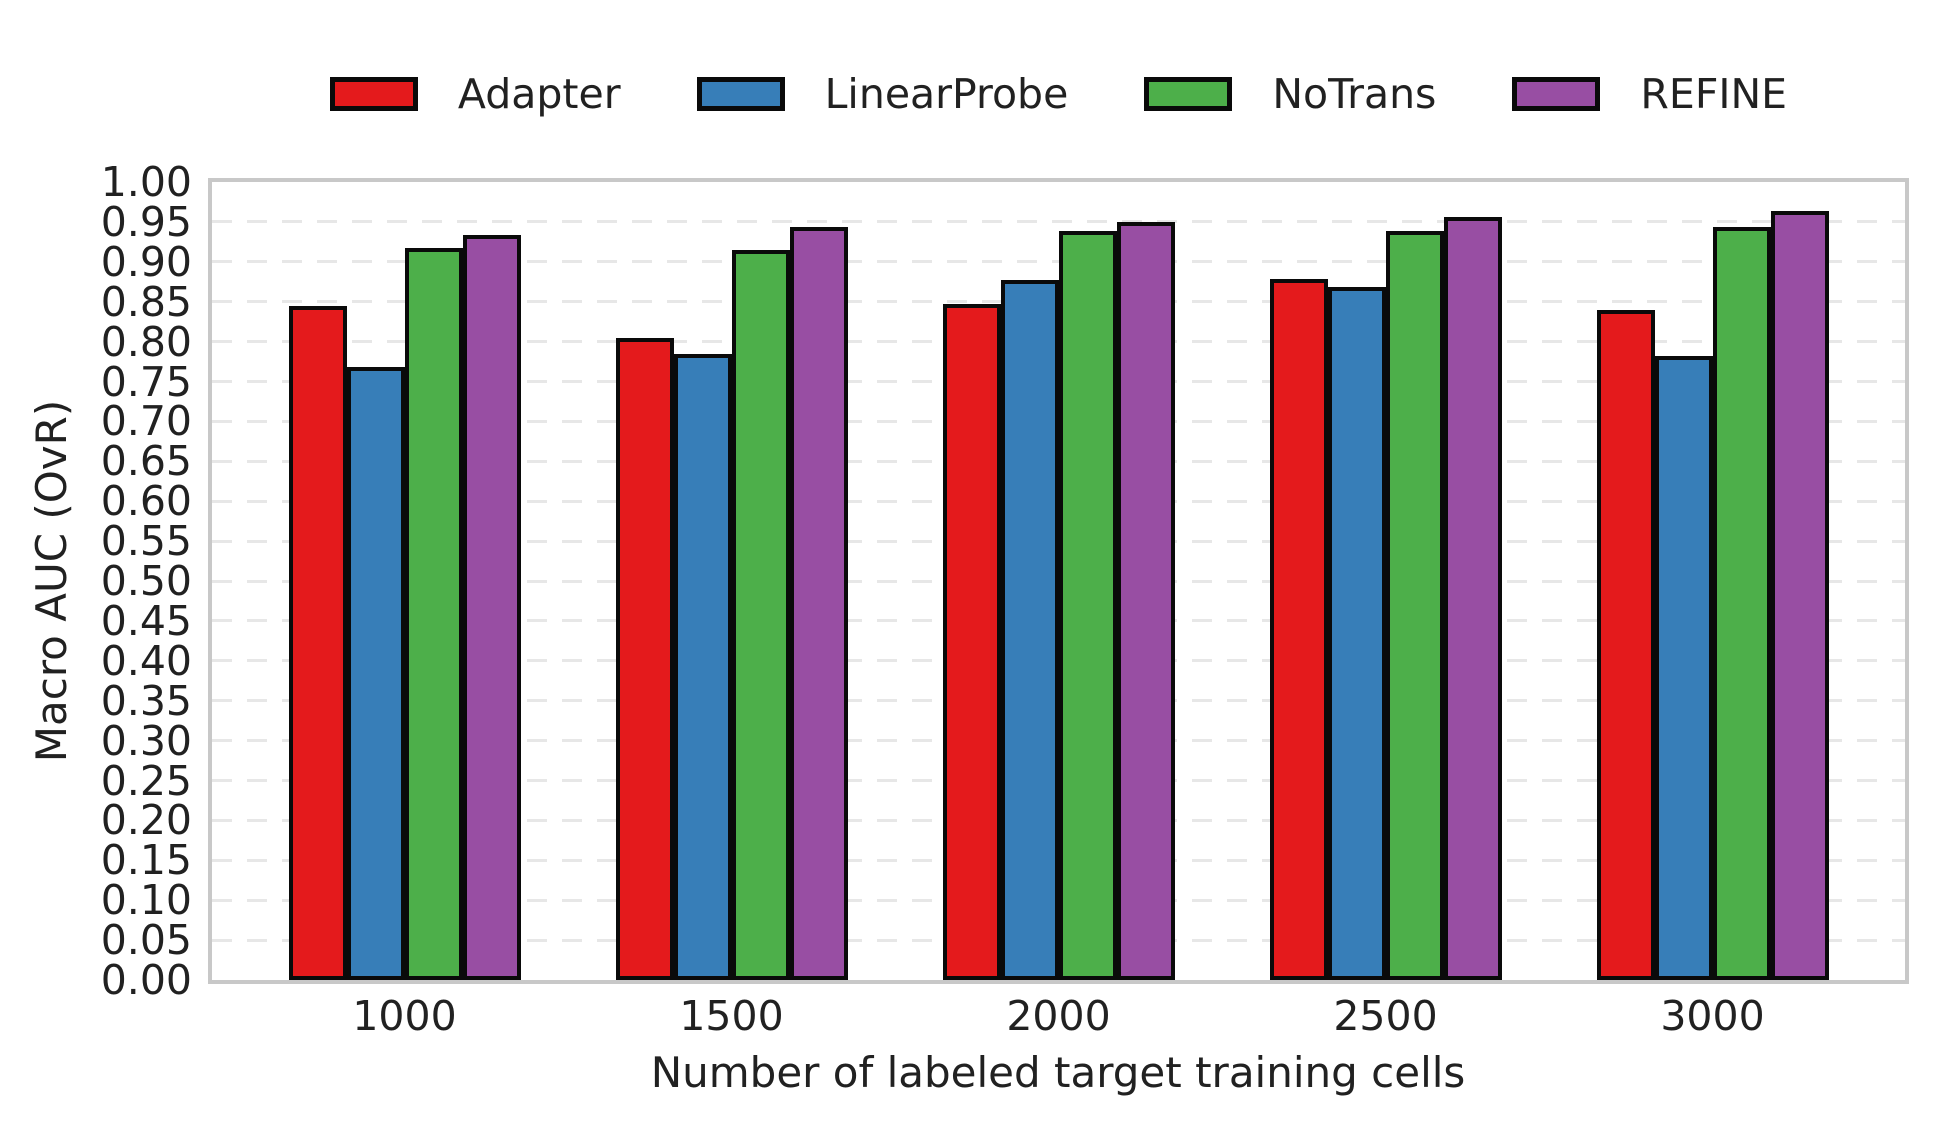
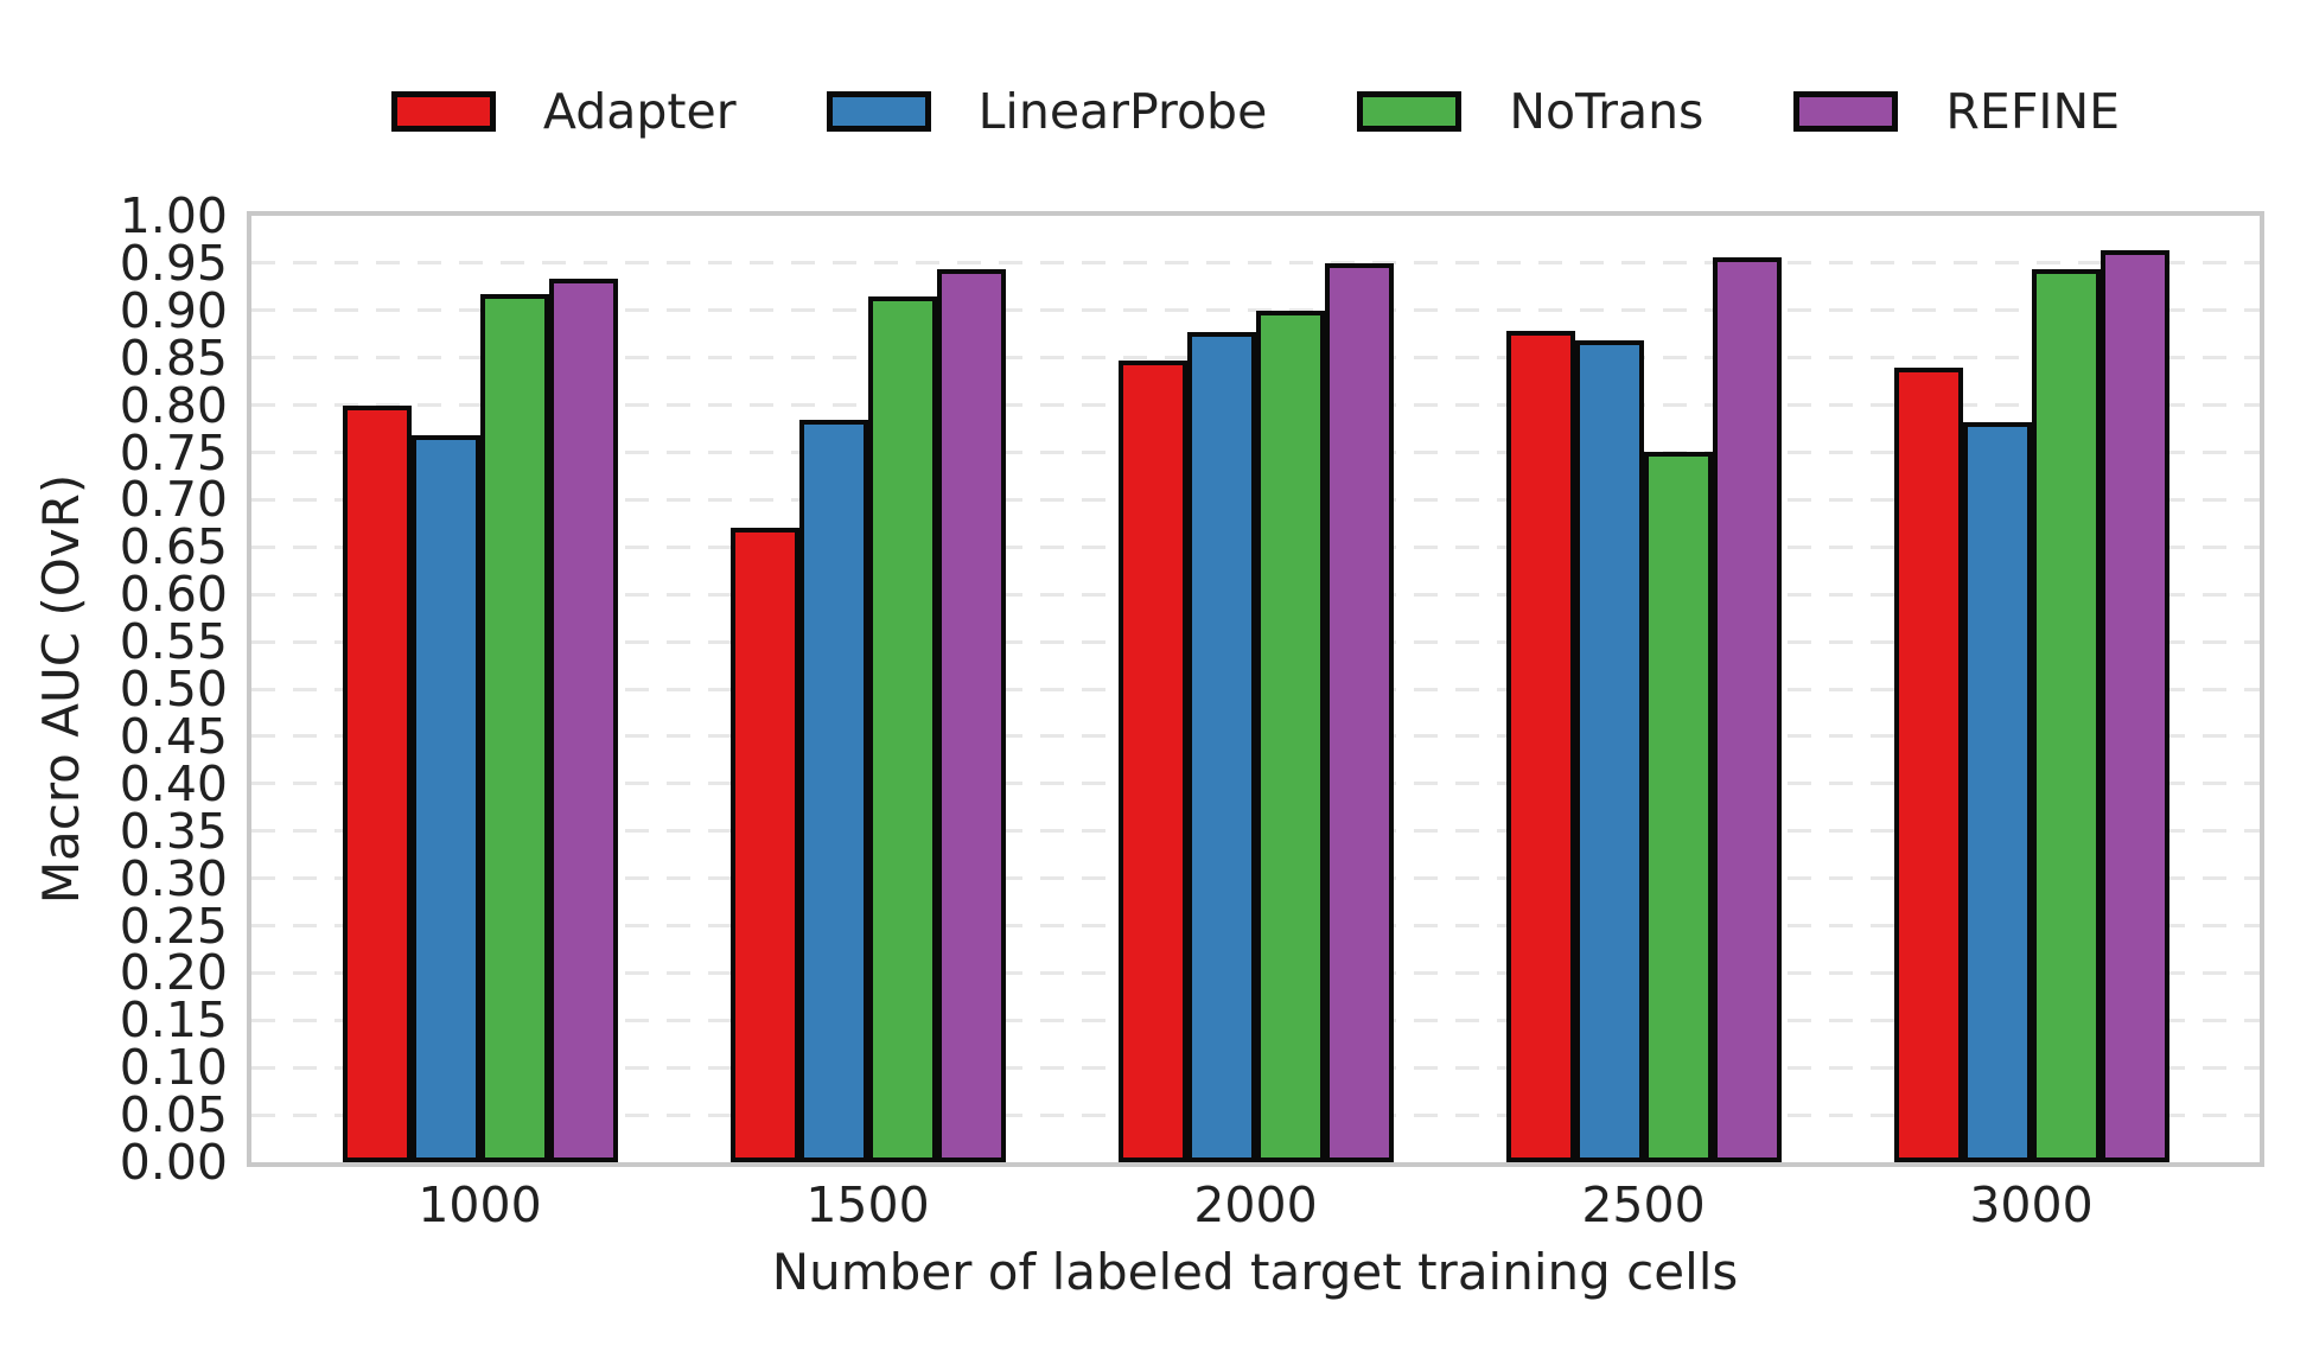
Adapter/1000: 0.84 -> 0.80
Adapter/1500: 0.80 -> 0.67
NoTrans/2000: 0.94 -> 0.90
NoTrans/2500: 0.94 -> 0.75
